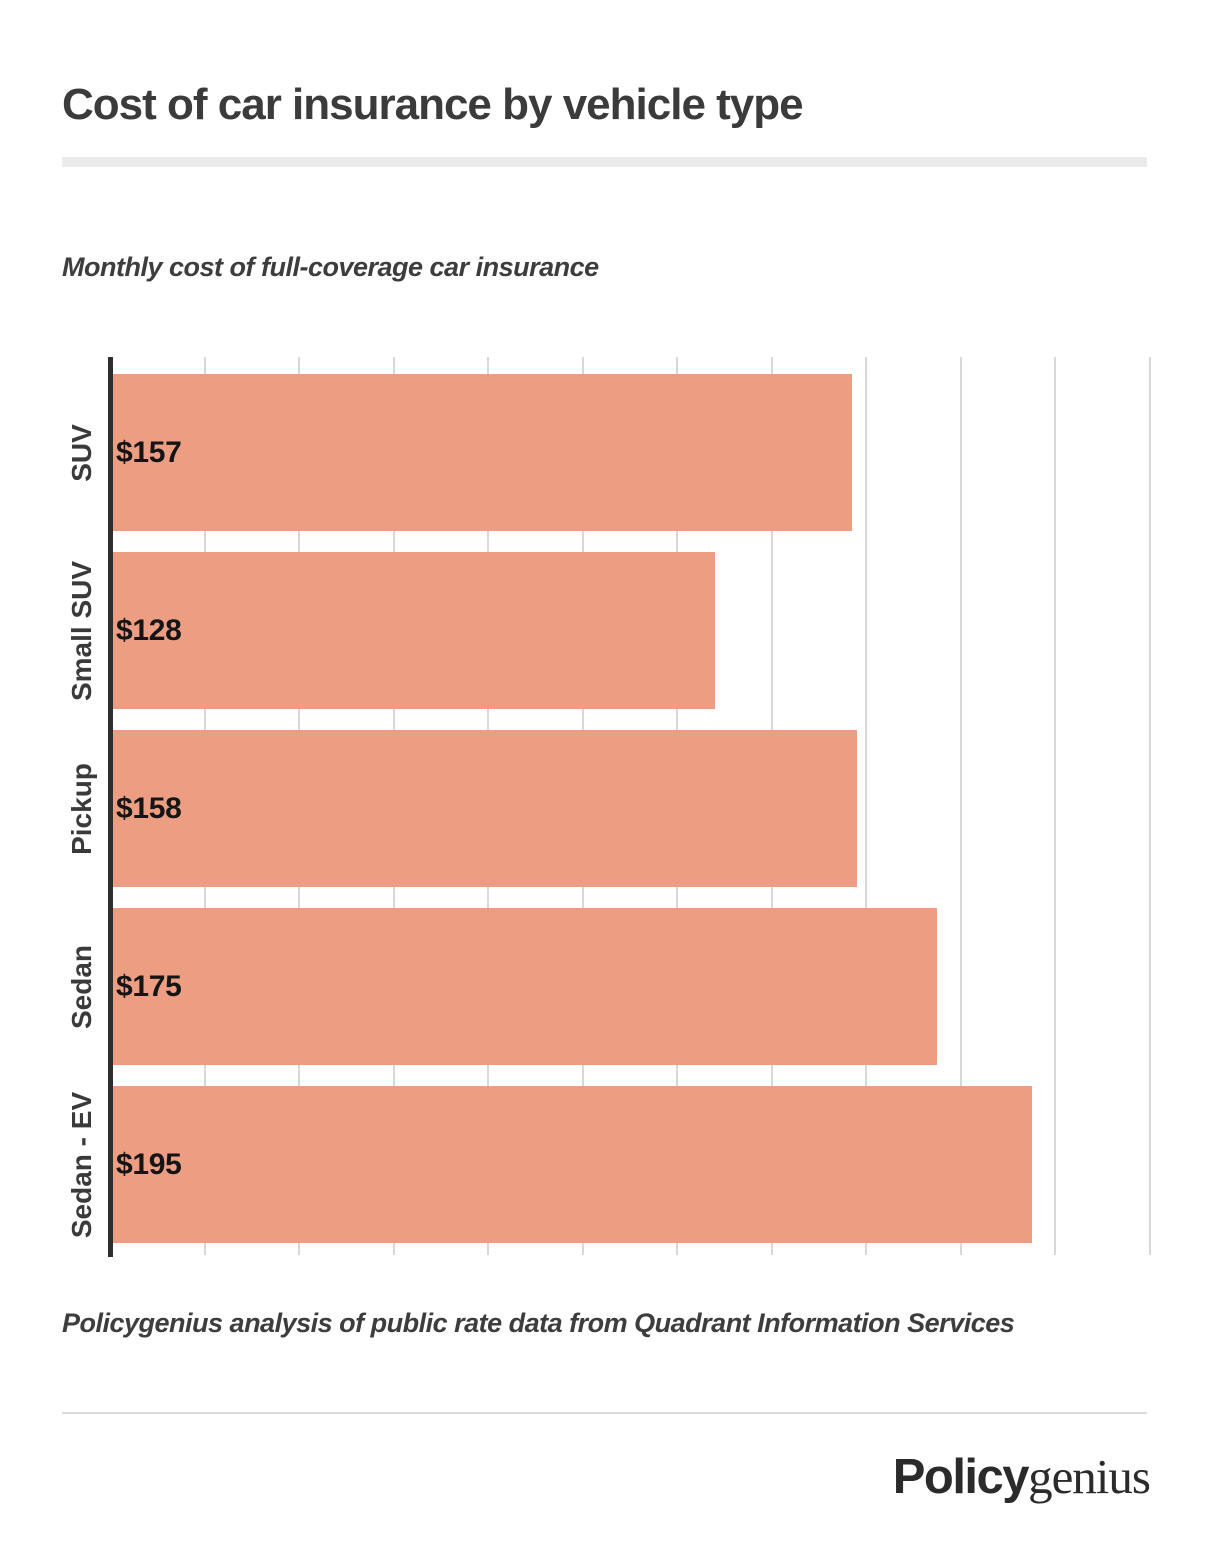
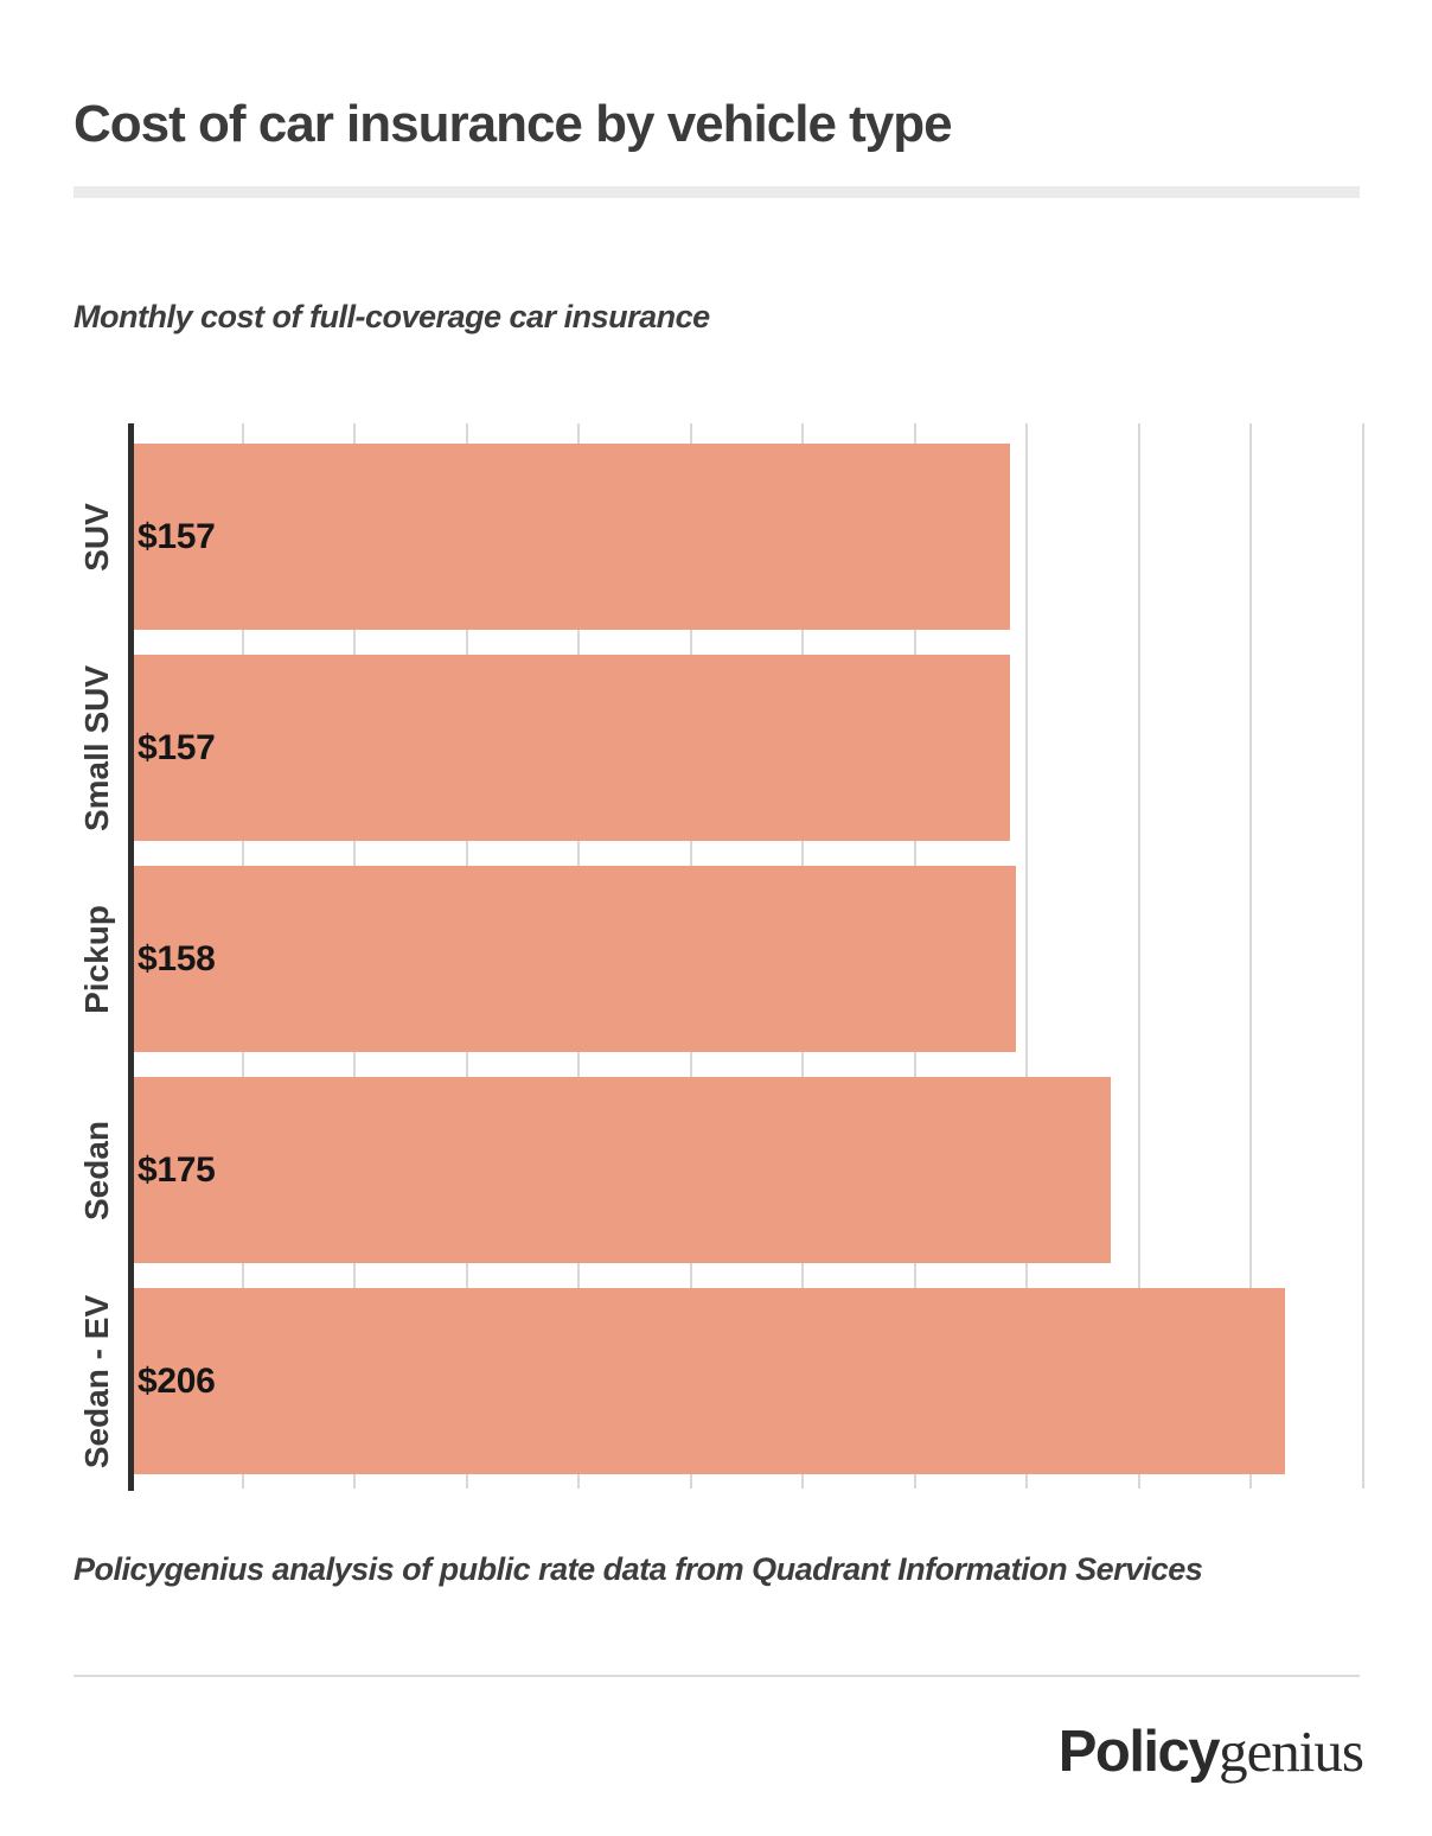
Small SUV: $128 -> $157
Sedan - EV: $195 -> $206
